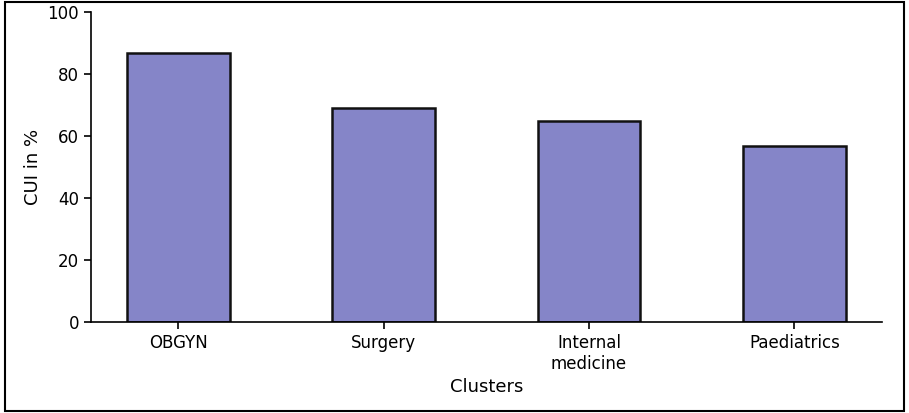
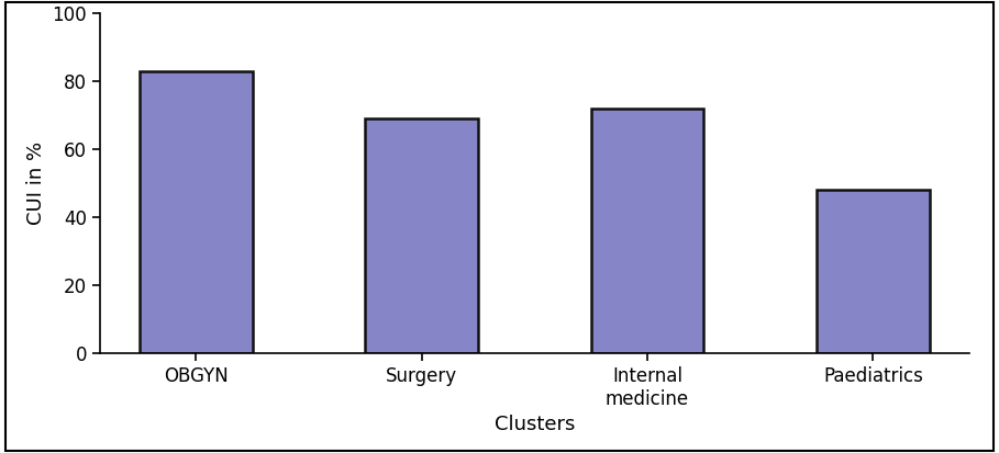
OBGYN: 87 -> 83
Internal medicine: 65 -> 72
Paediatrics: 57 -> 48
